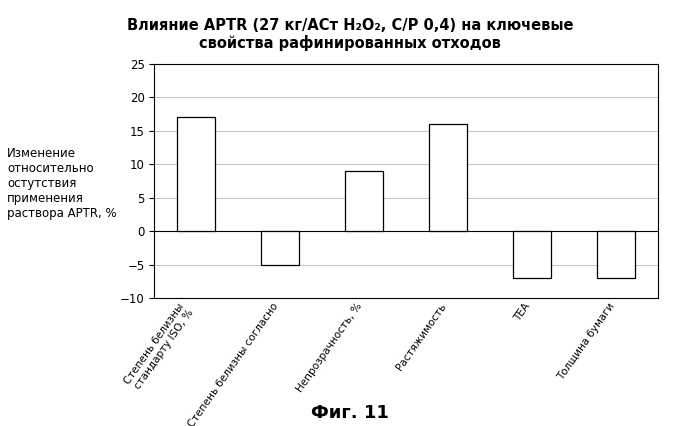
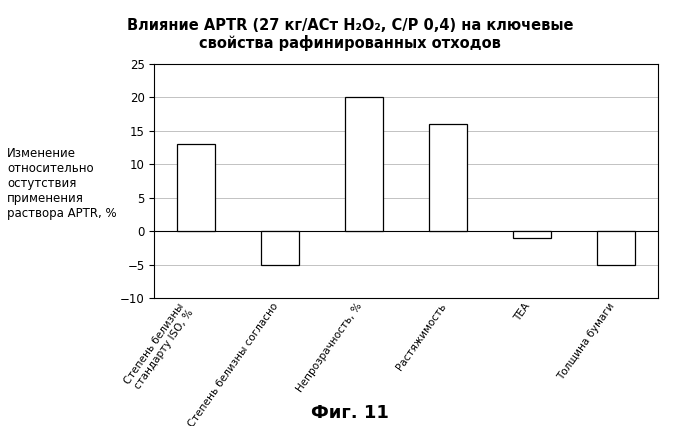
Степень белизны стандарту ISO, %: 17 -> 13
Непрозрачность, %: 9 -> 20
ТЕА: -7 -> -1
Толщина бумаги: -7 -> -5
